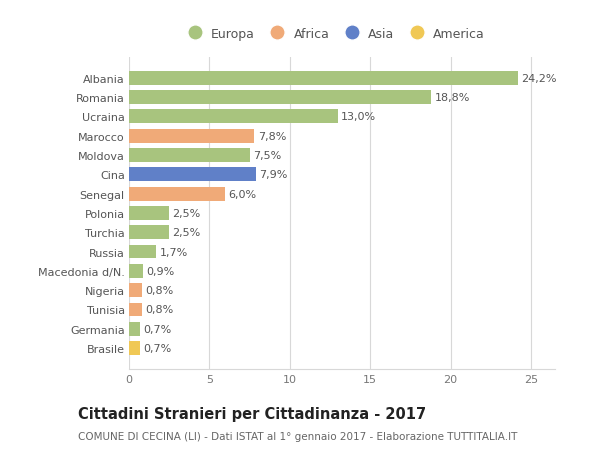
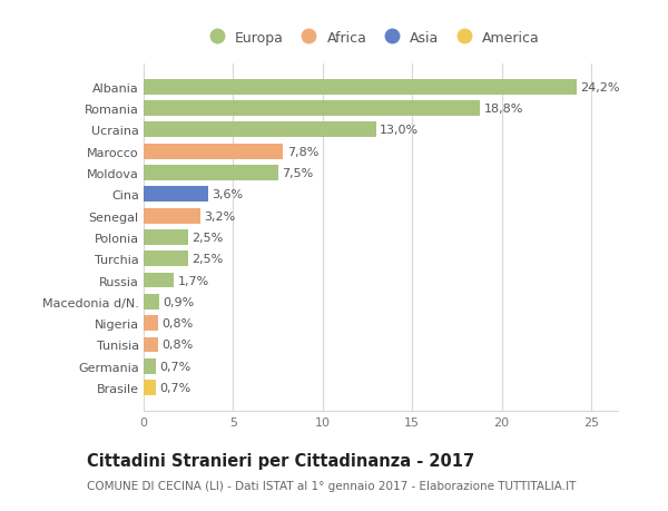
Cina: 7,9% -> 3,6%
Senegal: 6,0% -> 3,2%
